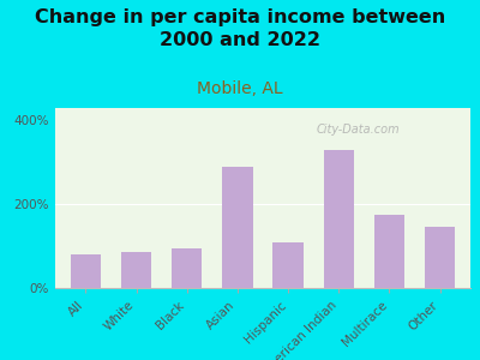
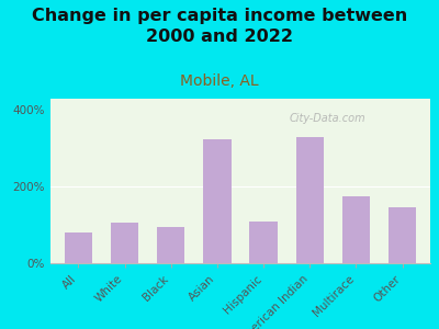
White: 85% -> 105%
Asian: 290% -> 325%
